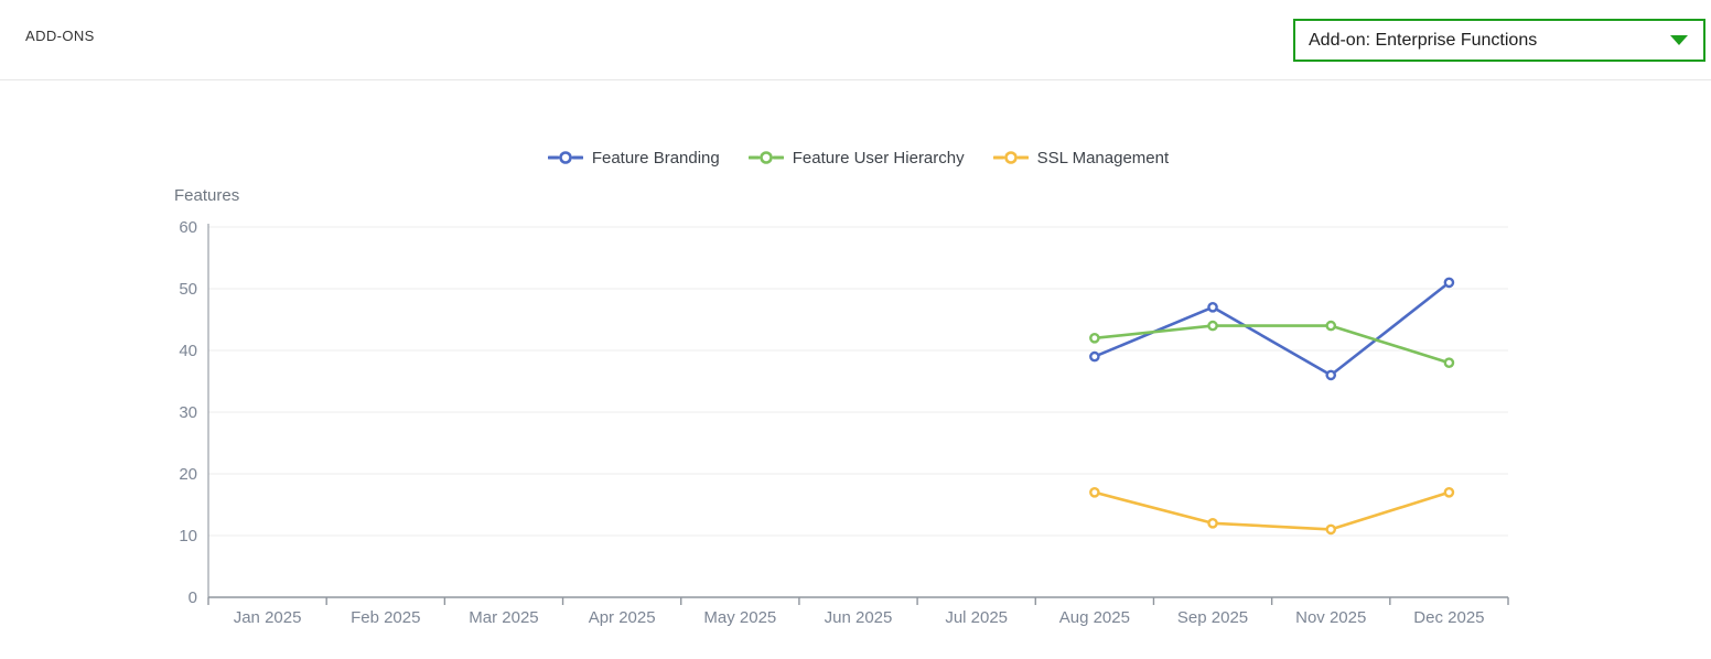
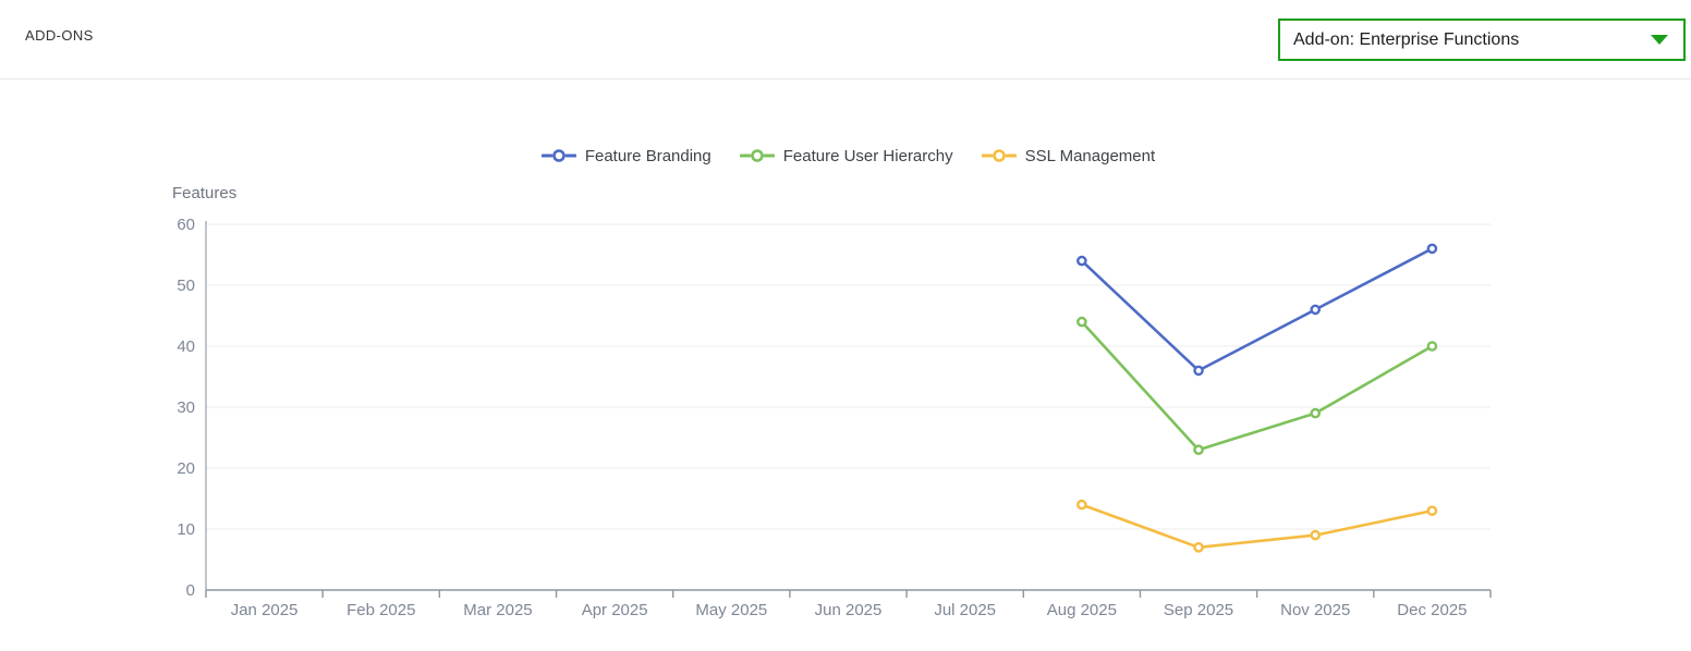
Feature Branding/Aug 2025: 39 -> 54
Feature User Hierarchy/Aug 2025: 42 -> 44
SSL Management/Aug 2025: 17 -> 14
Feature Branding/Sep 2025: 47 -> 36
Feature User Hierarchy/Sep 2025: 44 -> 23
SSL Management/Sep 2025: 12 -> 7
Feature Branding/Nov 2025: 36 -> 46
Feature User Hierarchy/Nov 2025: 44 -> 29
SSL Management/Nov 2025: 11 -> 9
Feature Branding/Dec 2025: 51 -> 56
Feature User Hierarchy/Dec 2025: 38 -> 40
SSL Management/Dec 2025: 17 -> 13
